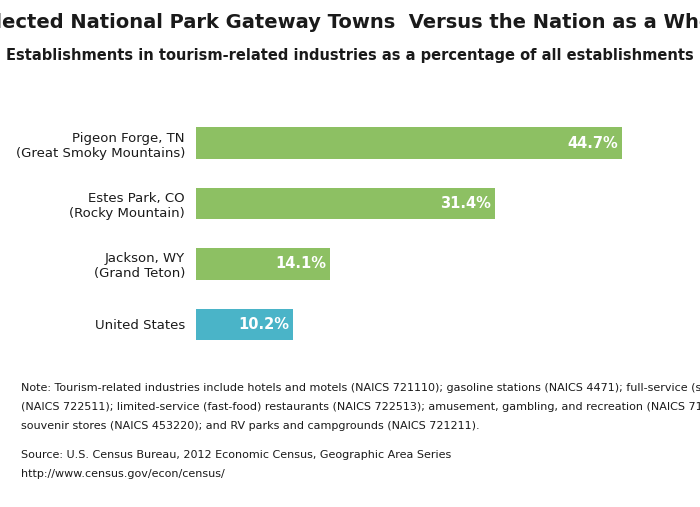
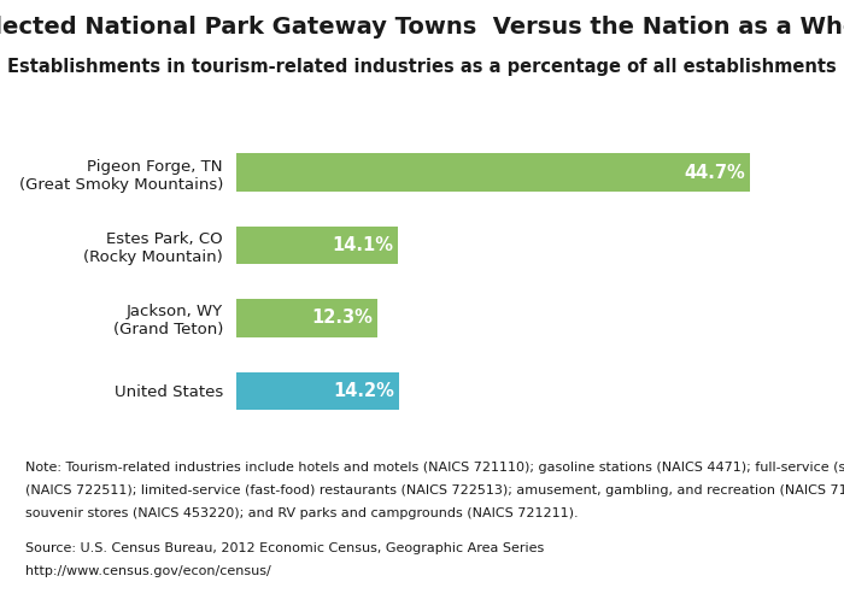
Estes Park, CO (Rocky Mountain): 31.4% -> 14.1%
Jackson, WY (Grand Teton): 14.1% -> 12.3%
United States: 10.2% -> 14.2%
